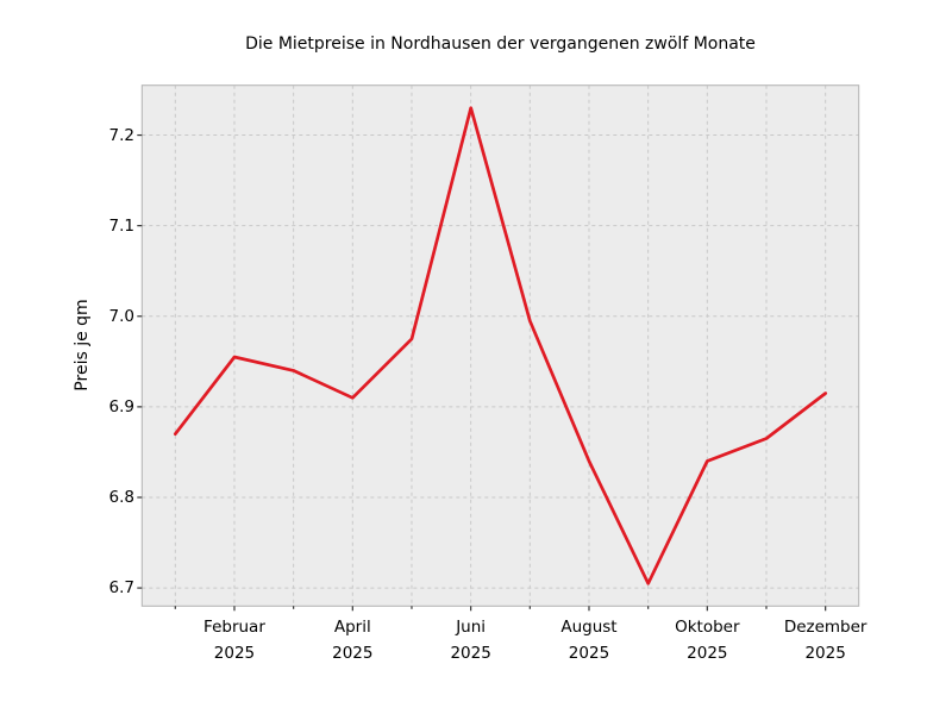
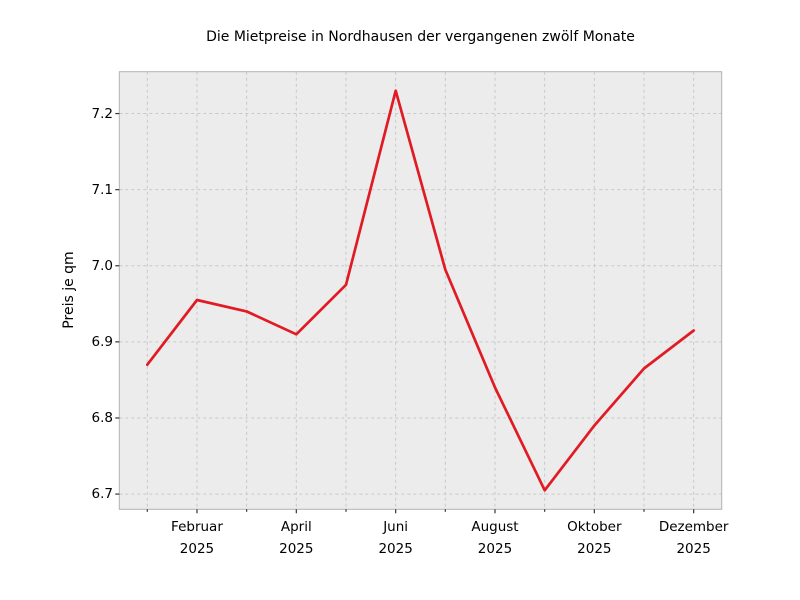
Oktober 2025: 6.84 -> 6.79
